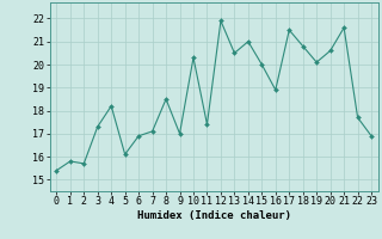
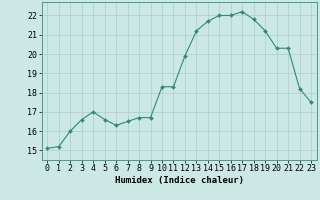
0: 15.4 -> 15.1
1: 15.8 -> 15.2
2: 15.7 -> 16.0
3: 17.3 -> 16.6
4: 18.2 -> 17.0
5: 16.1 -> 16.6
6: 16.9 -> 16.3
7: 17.1 -> 16.5
8: 18.5 -> 16.7
9: 17.0 -> 16.7
10: 20.3 -> 18.3
11: 17.4 -> 18.3
12: 21.9 -> 19.9
13: 20.5 -> 21.2
14: 21.0 -> 21.7
15: 20.0 -> 22.0
16: 18.9 -> 22.0
17: 21.5 -> 22.2
18: 20.8 -> 21.8
19: 20.1 -> 21.2
20: 20.6 -> 20.3
21: 21.6 -> 20.3
22: 17.7 -> 18.2
23: 16.9 -> 17.5
